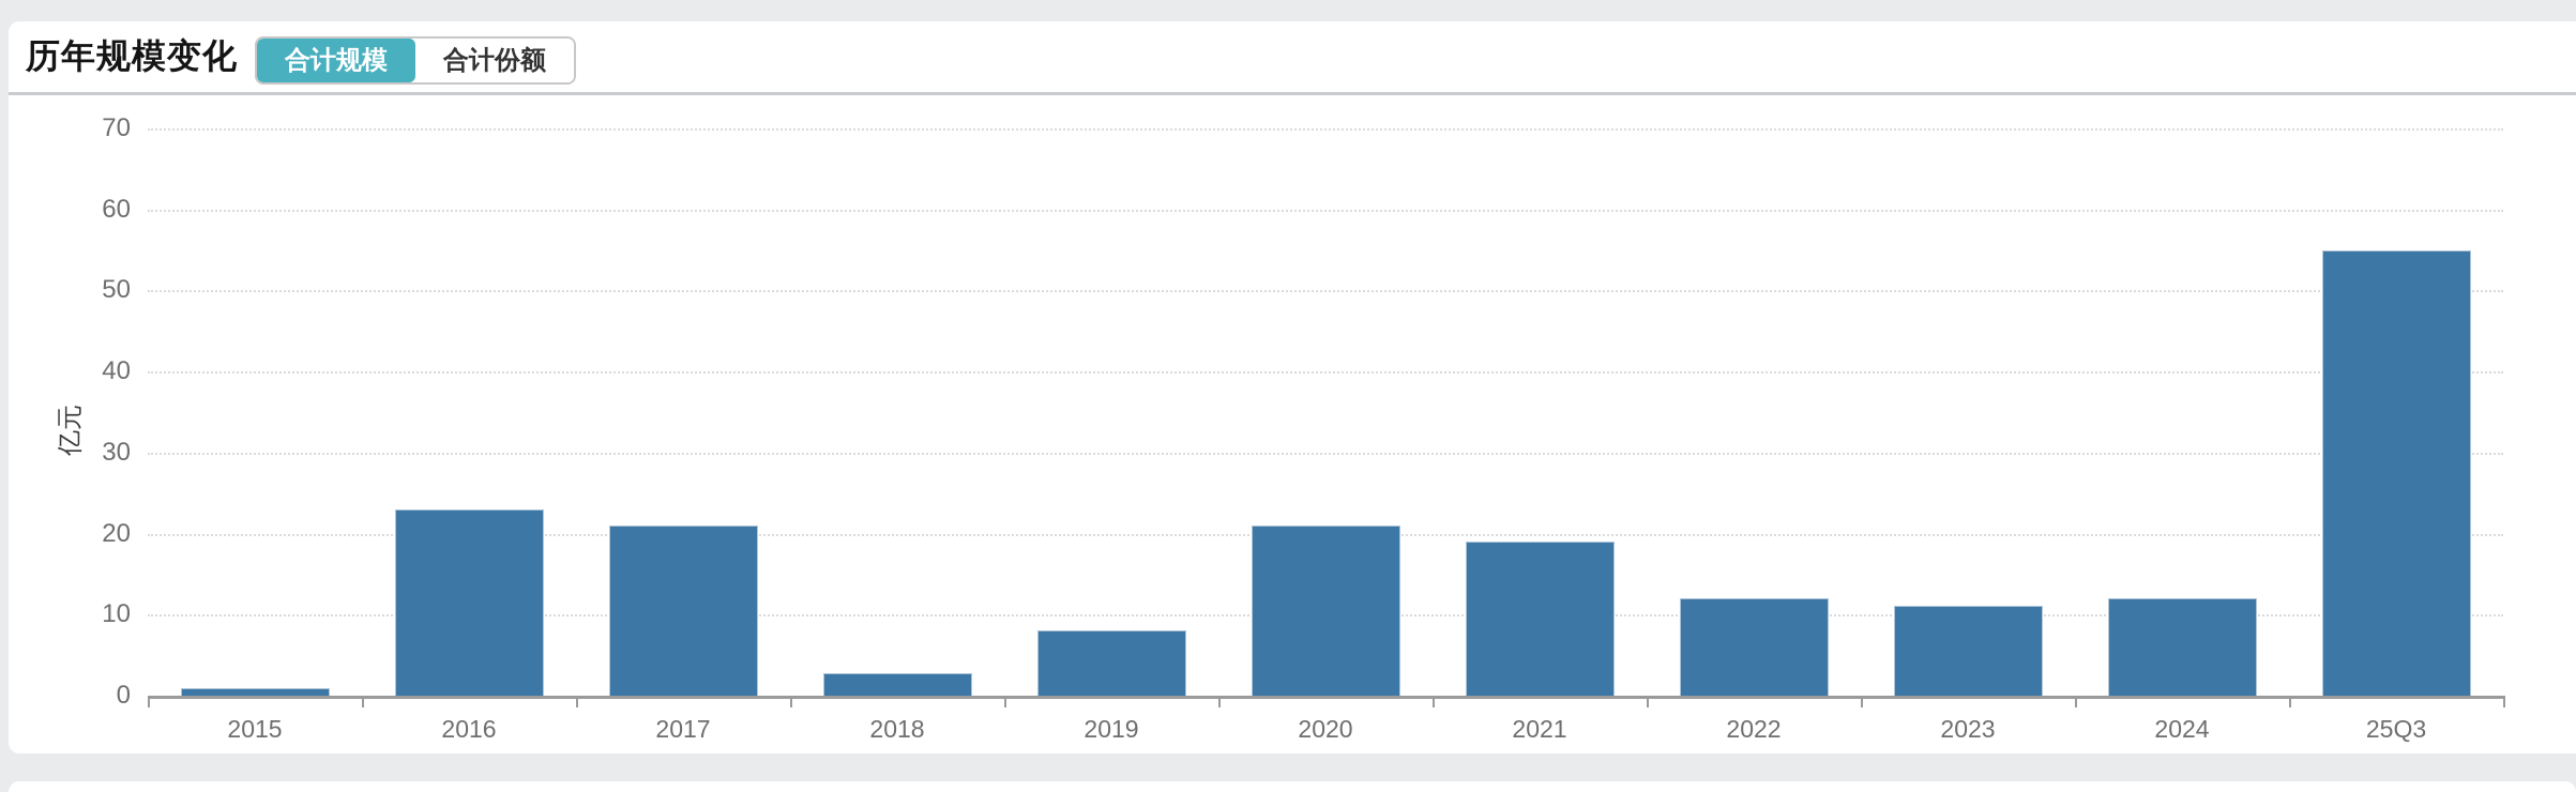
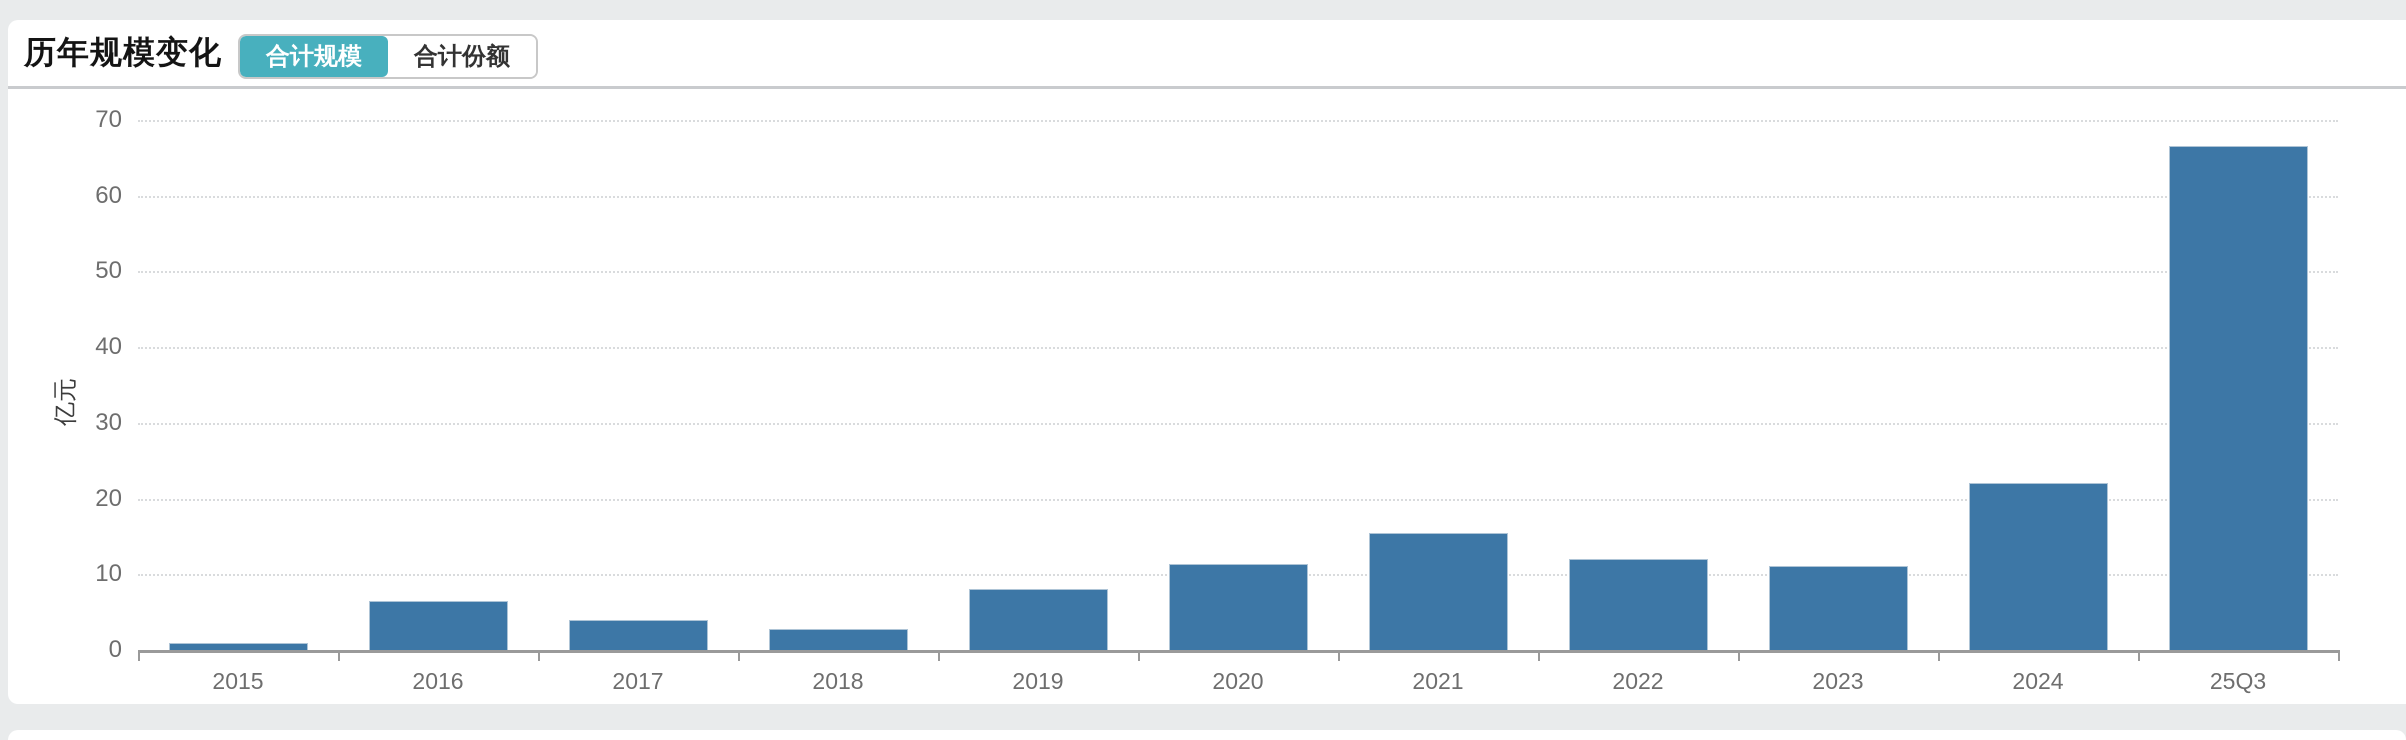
2016: 23 -> 6
2017: 21 -> 4
2020: 21 -> 11
2021: 19 -> 15
2024: 12 -> 22
25Q3: 55 -> 67
